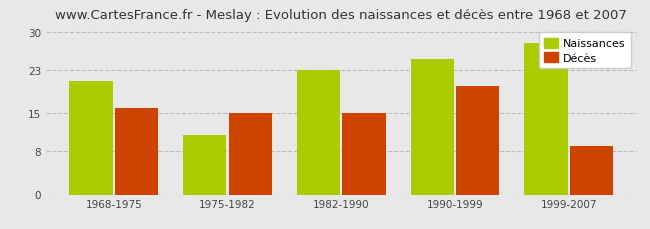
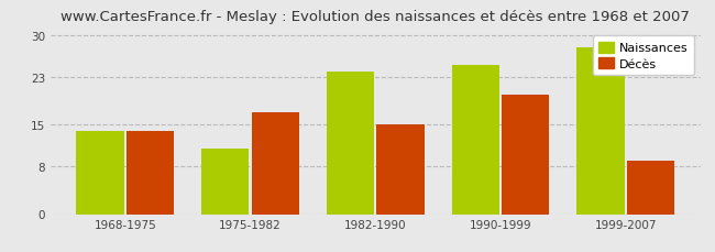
Naissances/1968-1975: 21 -> 14
Décès/1968-1975: 16 -> 14
Décès/1975-1982: 15 -> 17
Naissances/1982-1990: 23 -> 24
